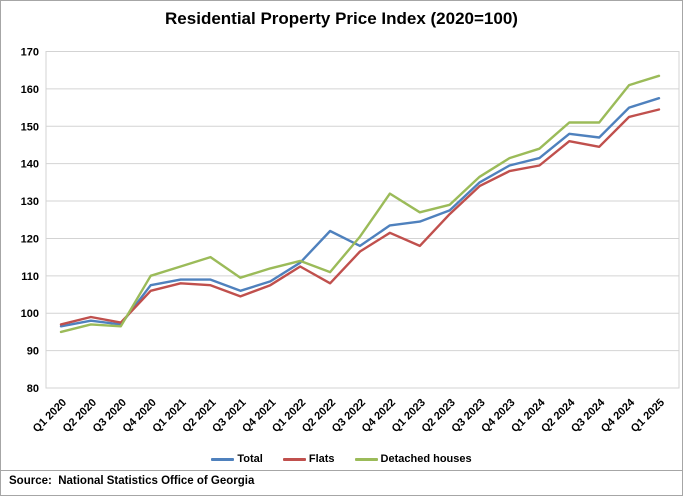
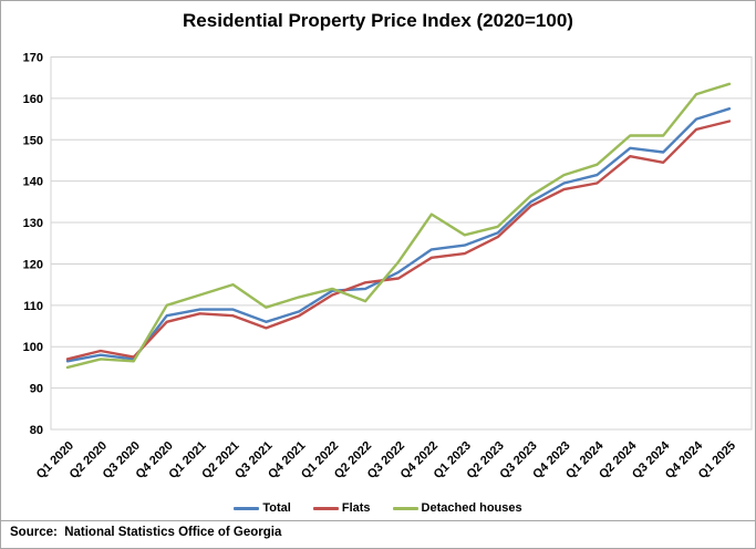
Total/Q2 2022: 122 -> 114
Flats/Q2 2022: 108 -> 116
Flats/Q1 2023: 118 -> 122
